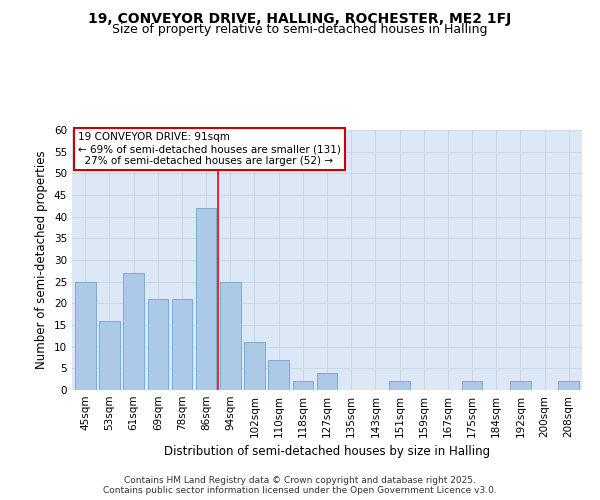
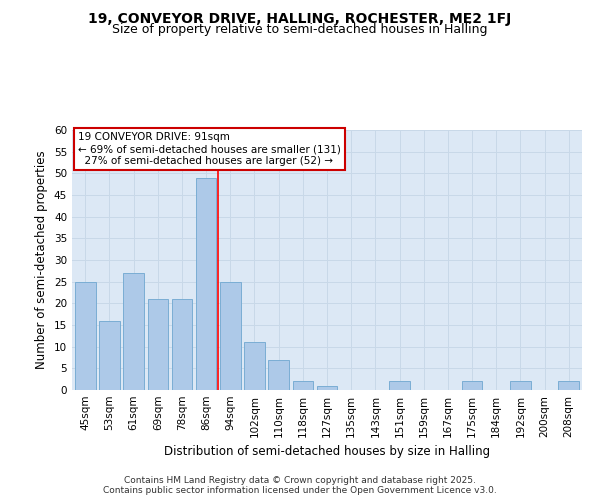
86sqm: 42 -> 49
127sqm: 4 -> 1
